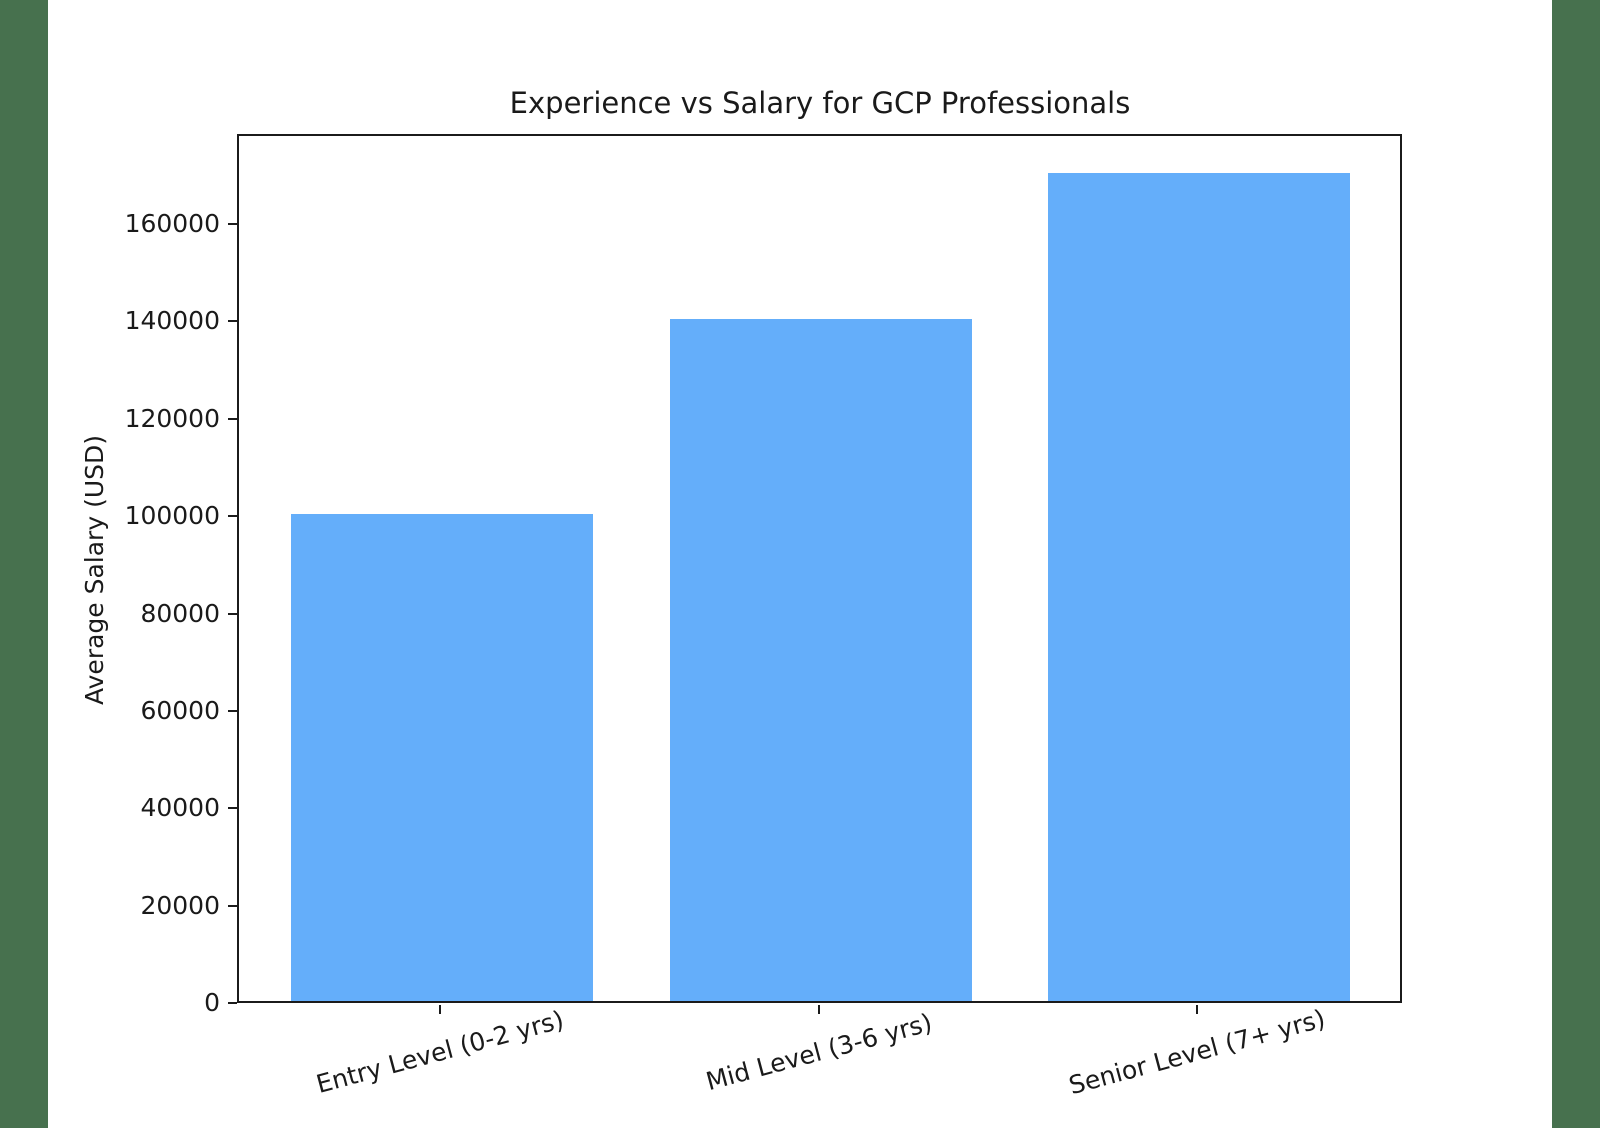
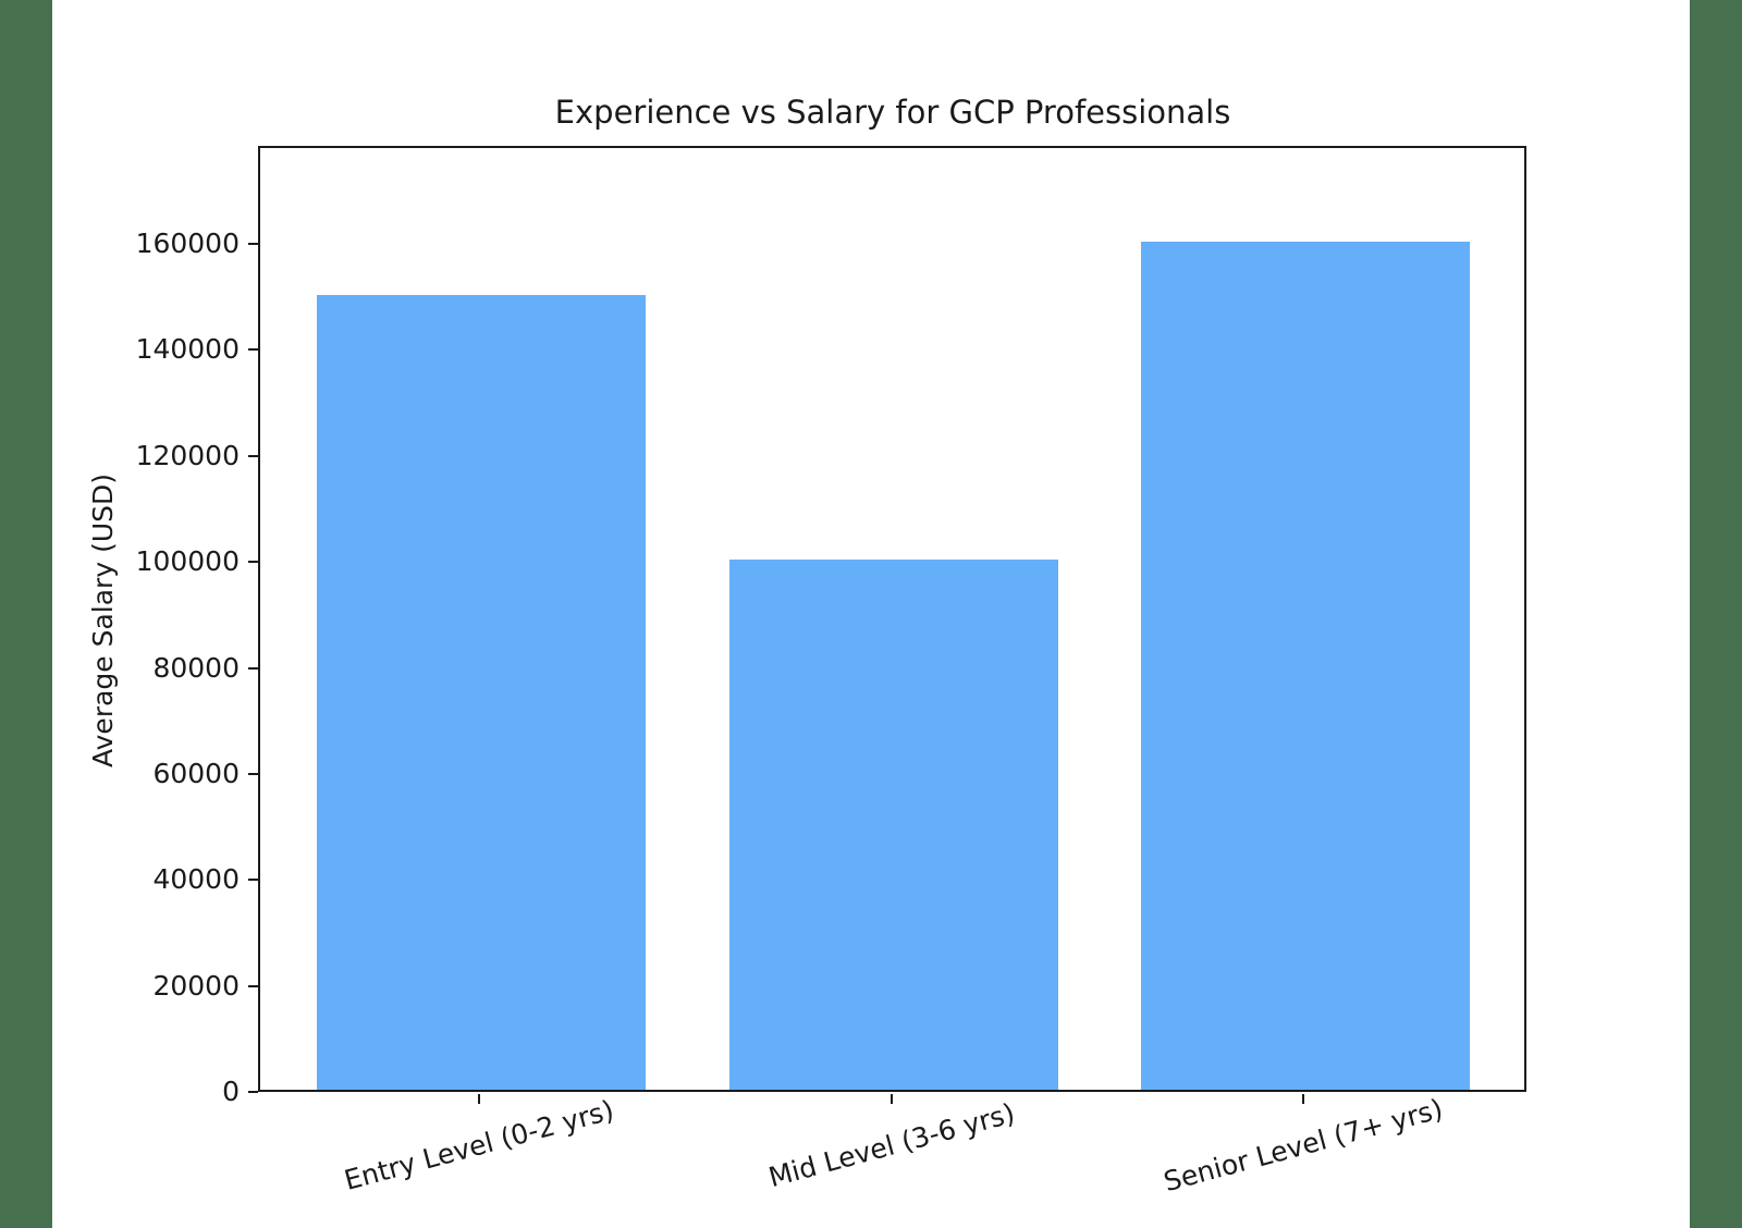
Entry Level (0-2 yrs): 100000 -> 150000
Mid Level (3-6 yrs): 140000 -> 100000
Senior Level (7+ yrs): 170000 -> 160000
